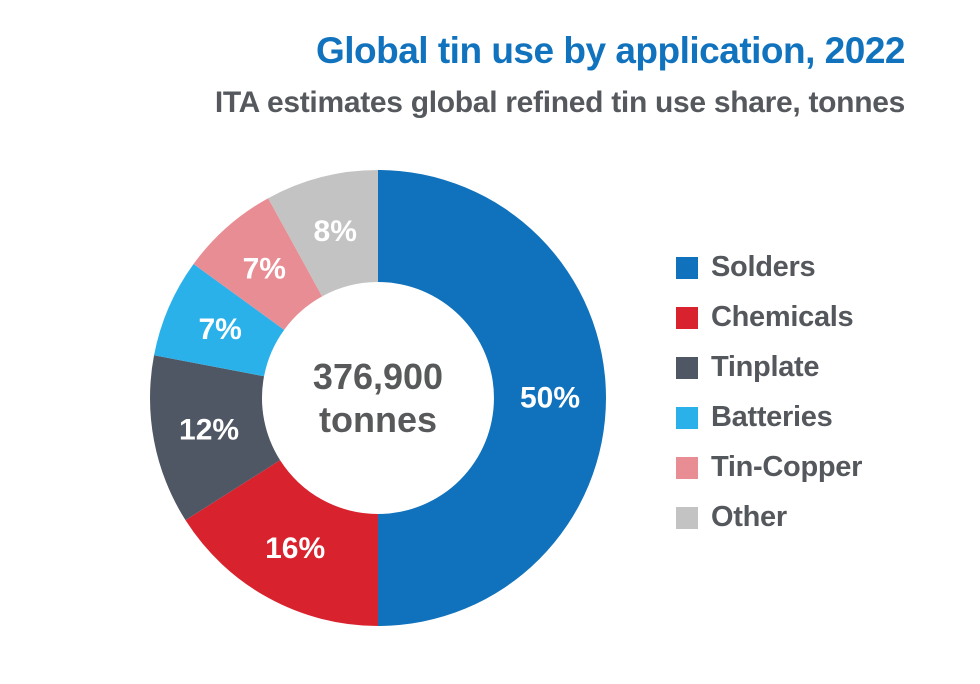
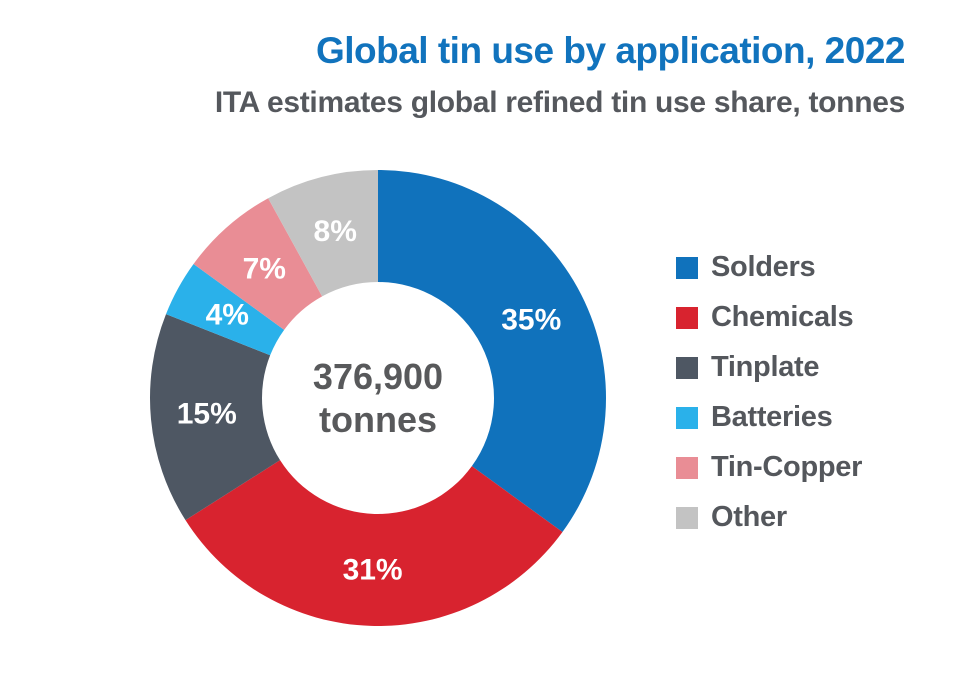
Solders: 50% -> 35%
Chemicals: 16% -> 31%
Tinplate: 12% -> 15%
Batteries: 7% -> 4%
